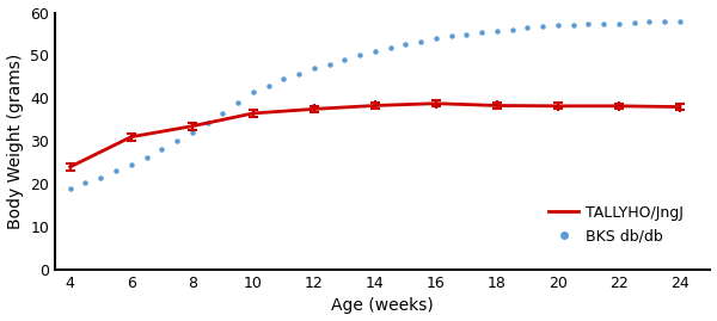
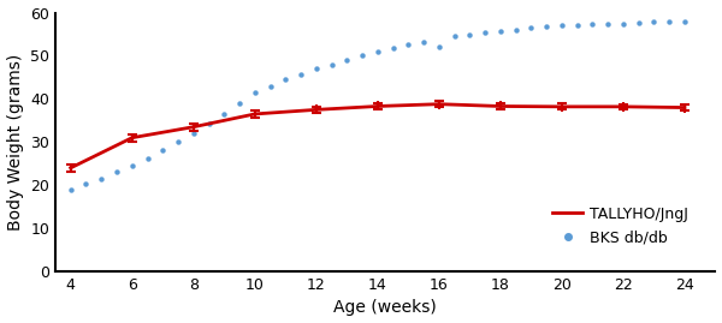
BKS db/db/16: 54.0 -> 52.0
